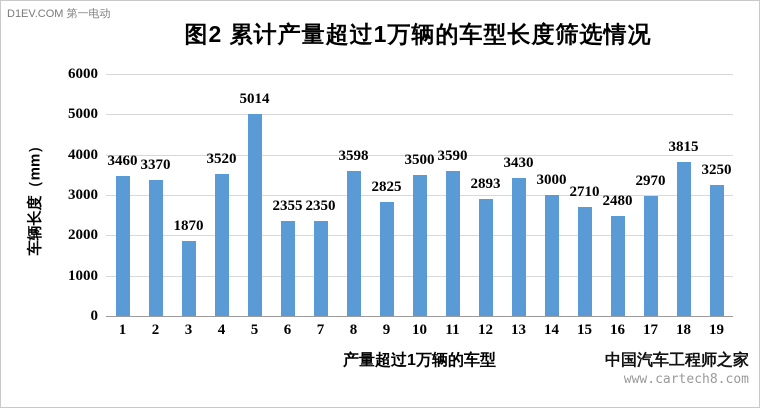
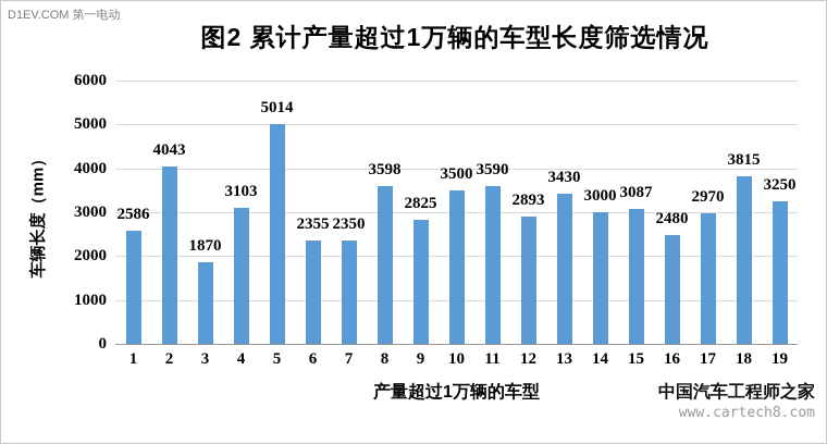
1: 3460 -> 2586
2: 3370 -> 4043
4: 3520 -> 3103
15: 2710 -> 3087
